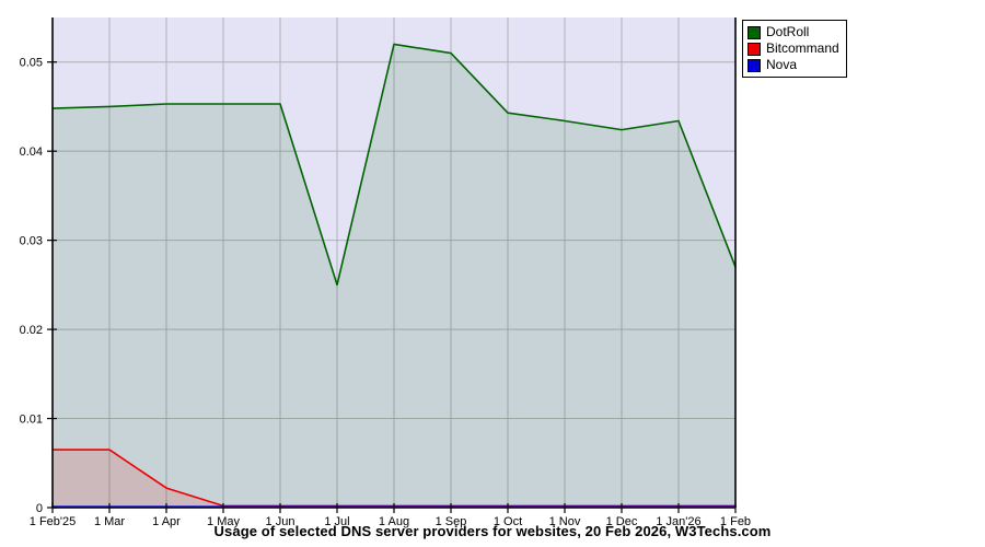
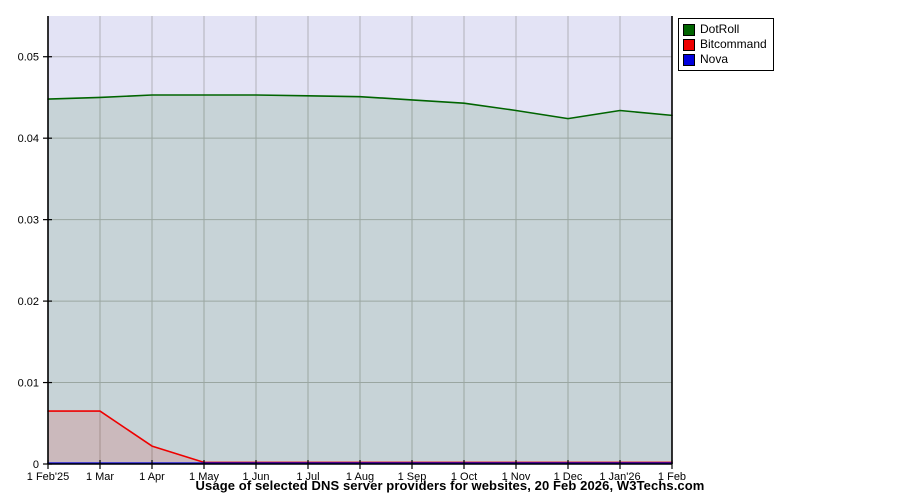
DotRoll/1 Jul: 0.025 -> 0.045
DotRoll/1 Aug: 0.052 -> 0.045
DotRoll/1 Sep: 0.051 -> 0.045
DotRoll/1 Feb: 0.027 -> 0.043
